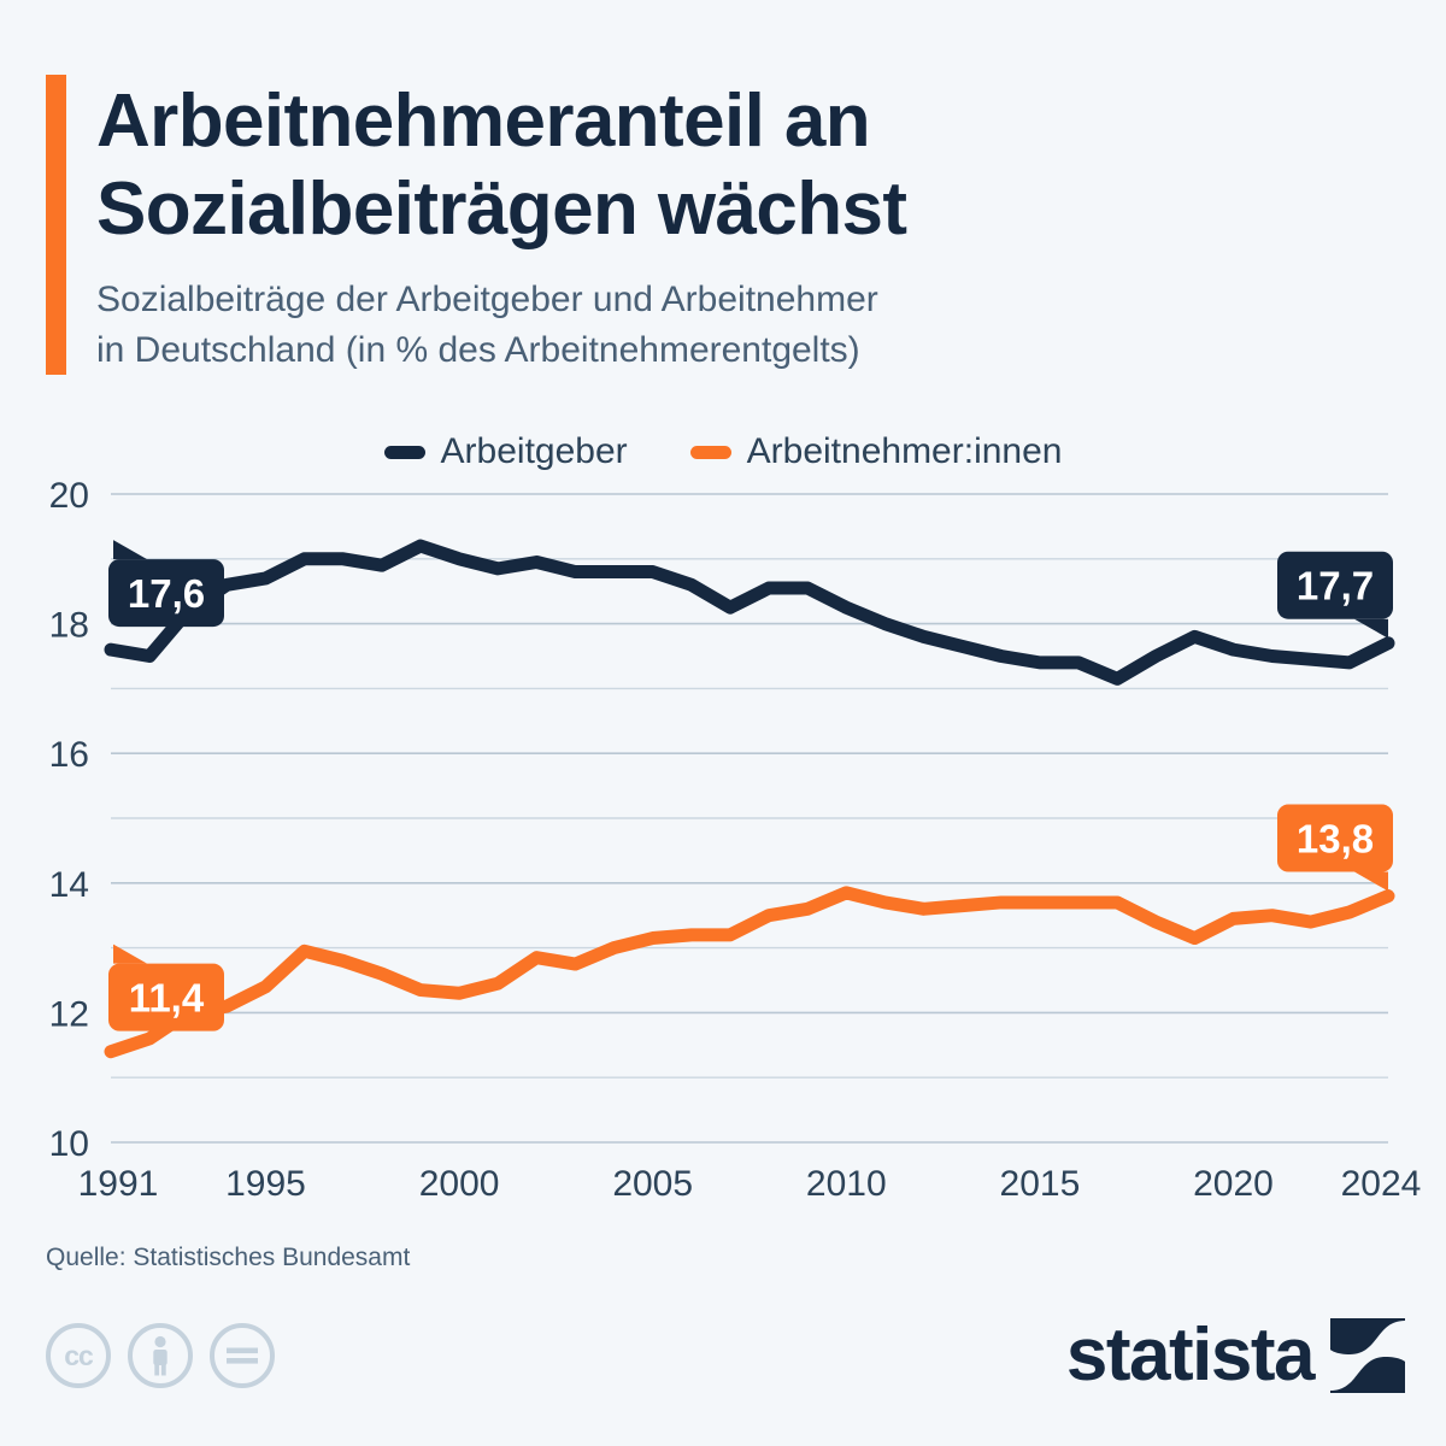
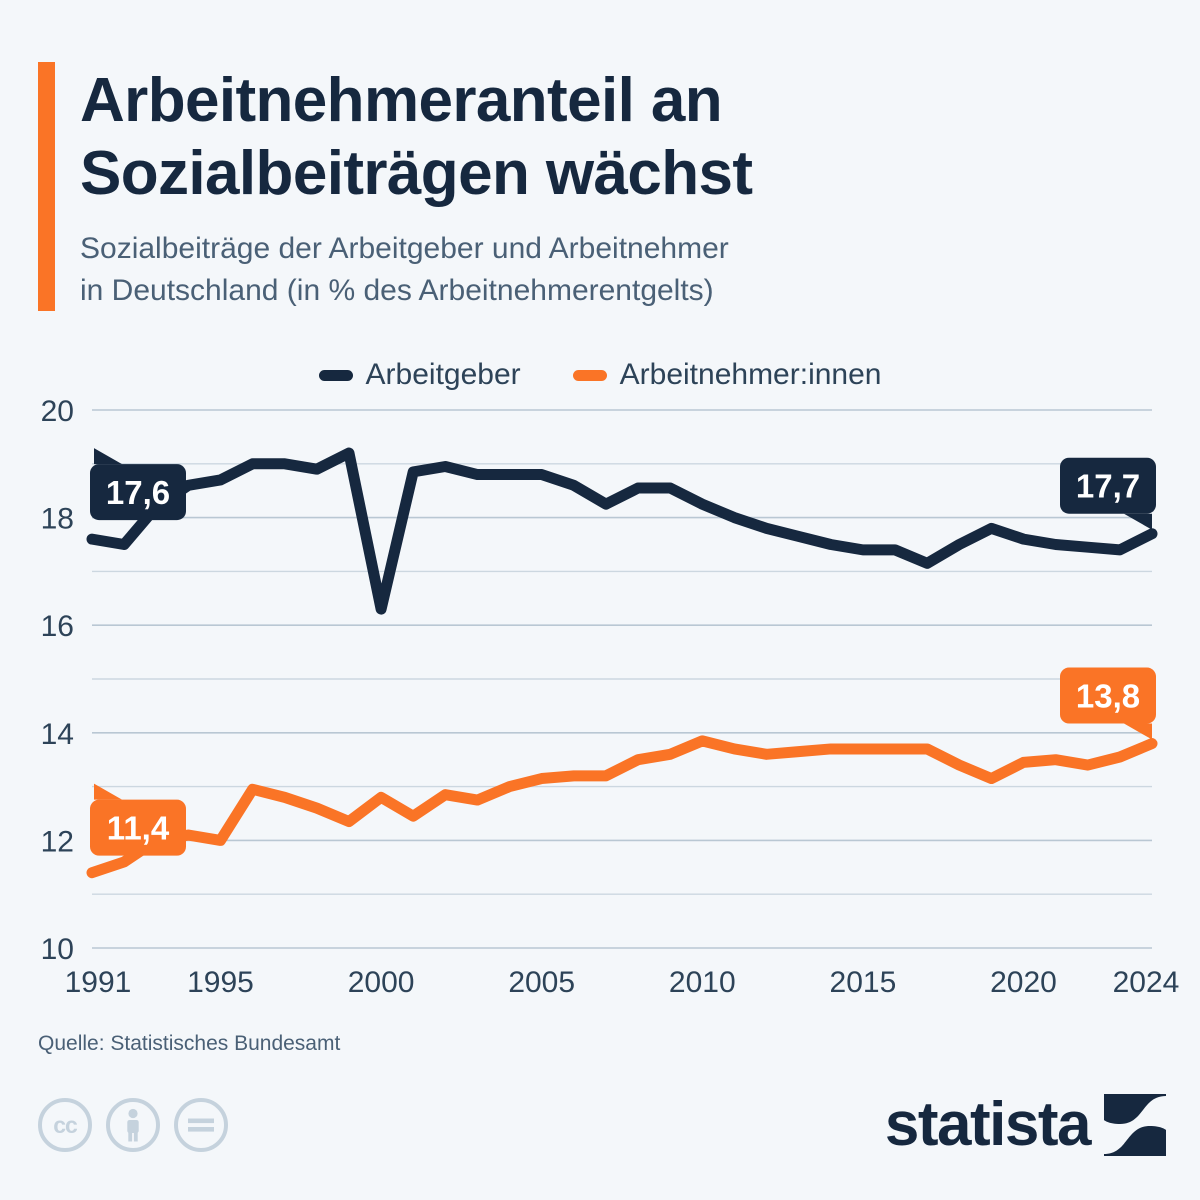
Arbeitnehmer:innen/1995: 12.4 -> 12.0
Arbeitgeber/2000: 19.0 -> 16.3
Arbeitnehmer:innen/2000: 12.3 -> 12.8
